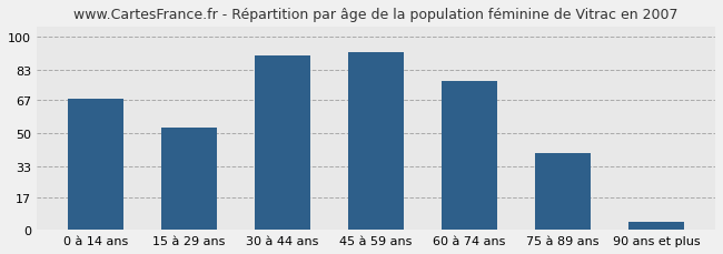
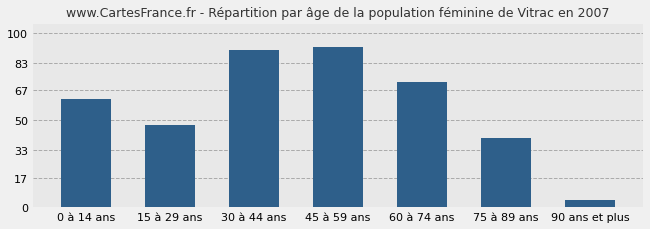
0 à 14 ans: 68 -> 62
15 à 29 ans: 53 -> 47
60 à 74 ans: 77 -> 72
